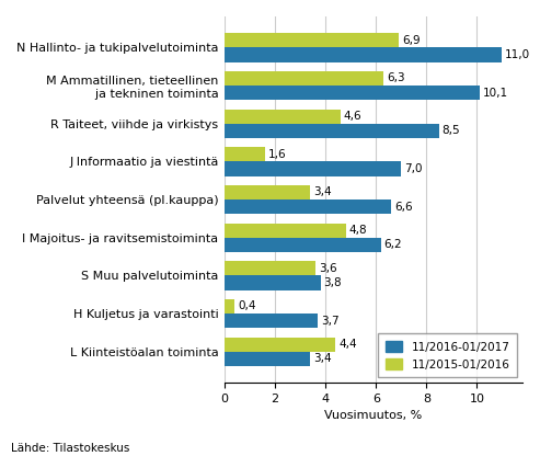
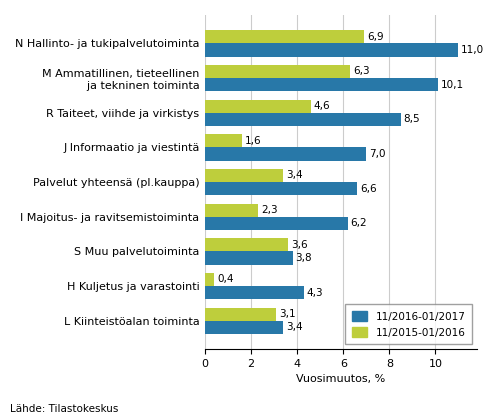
11/2015-01/2016/I Majoitus- ja ravitsemistoiminta: 4,8 -> 2,3
11/2016-01/2017/H Kuljetus ja varastointi: 3,7 -> 4,3
11/2015-01/2016/L Kiinteistöalan toiminta: 4,4 -> 3,1
